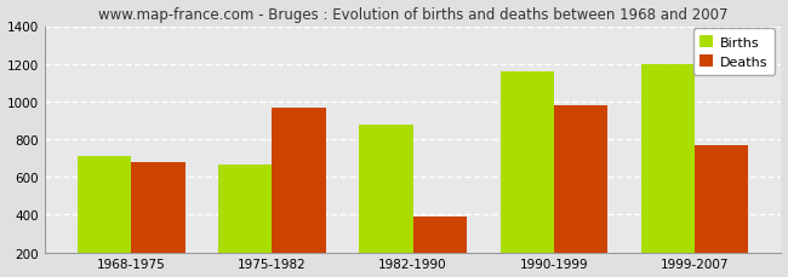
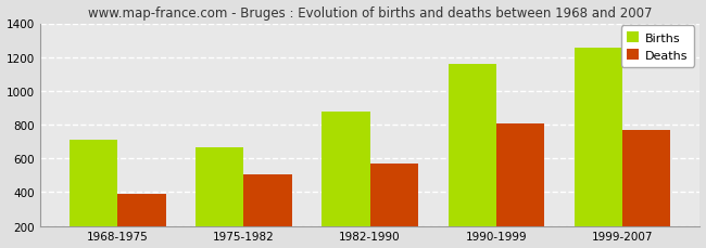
Deaths/1968-1975: 680 -> 390
Deaths/1975-1982: 970 -> 500
Deaths/1982-1990: 390 -> 570
Deaths/1990-1999: 980 -> 800
Births/1999-2007: 1200 -> 1260
